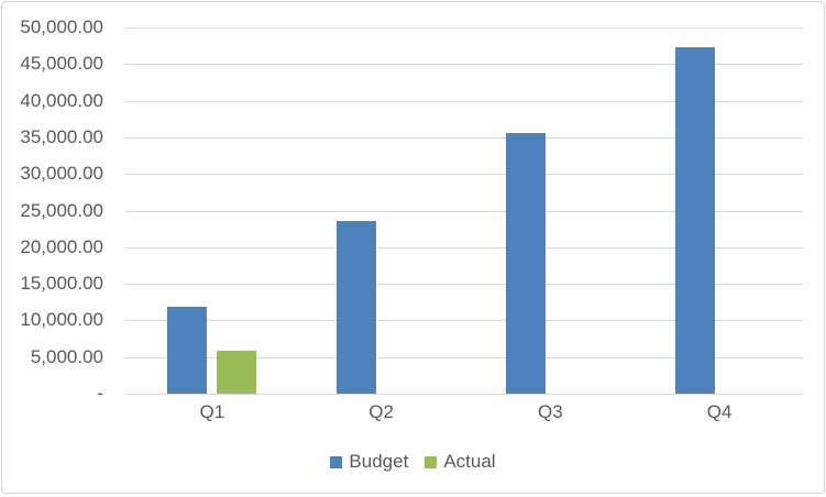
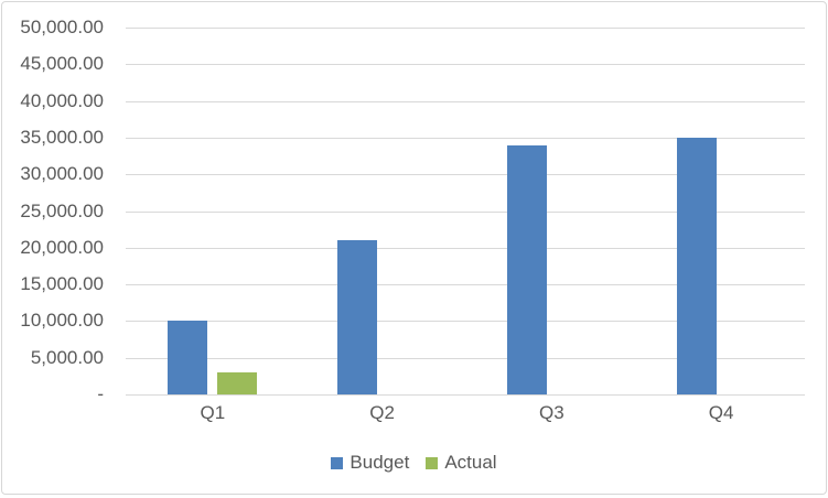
Budget/Q1: 12000 -> 10000
Actual/Q1: 6000 -> 3000
Budget/Q2: 24000 -> 21000
Budget/Q3: 36000 -> 34000
Budget/Q4: 47000 -> 35000
